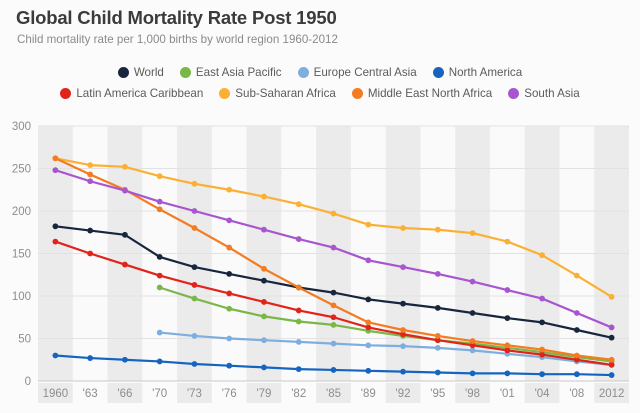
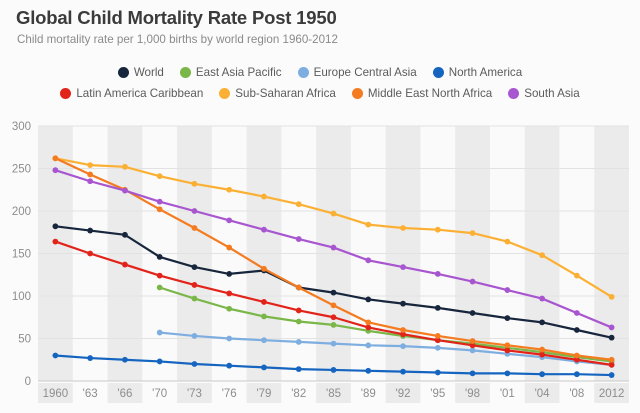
World/'79: 120 -> 130
